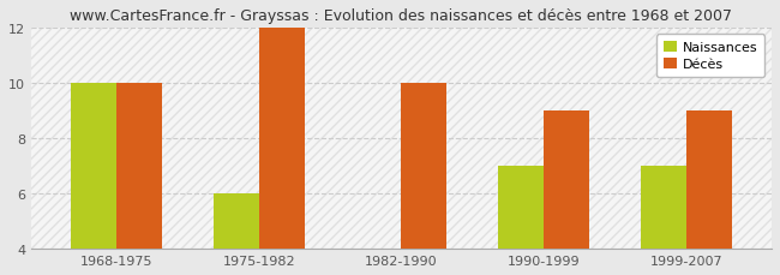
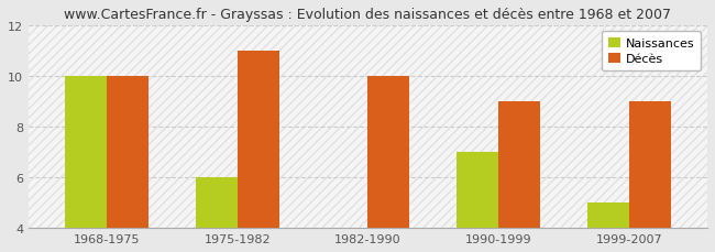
Décès/1975-1982: 12 -> 11
Naissances/1999-2007: 7 -> 5
